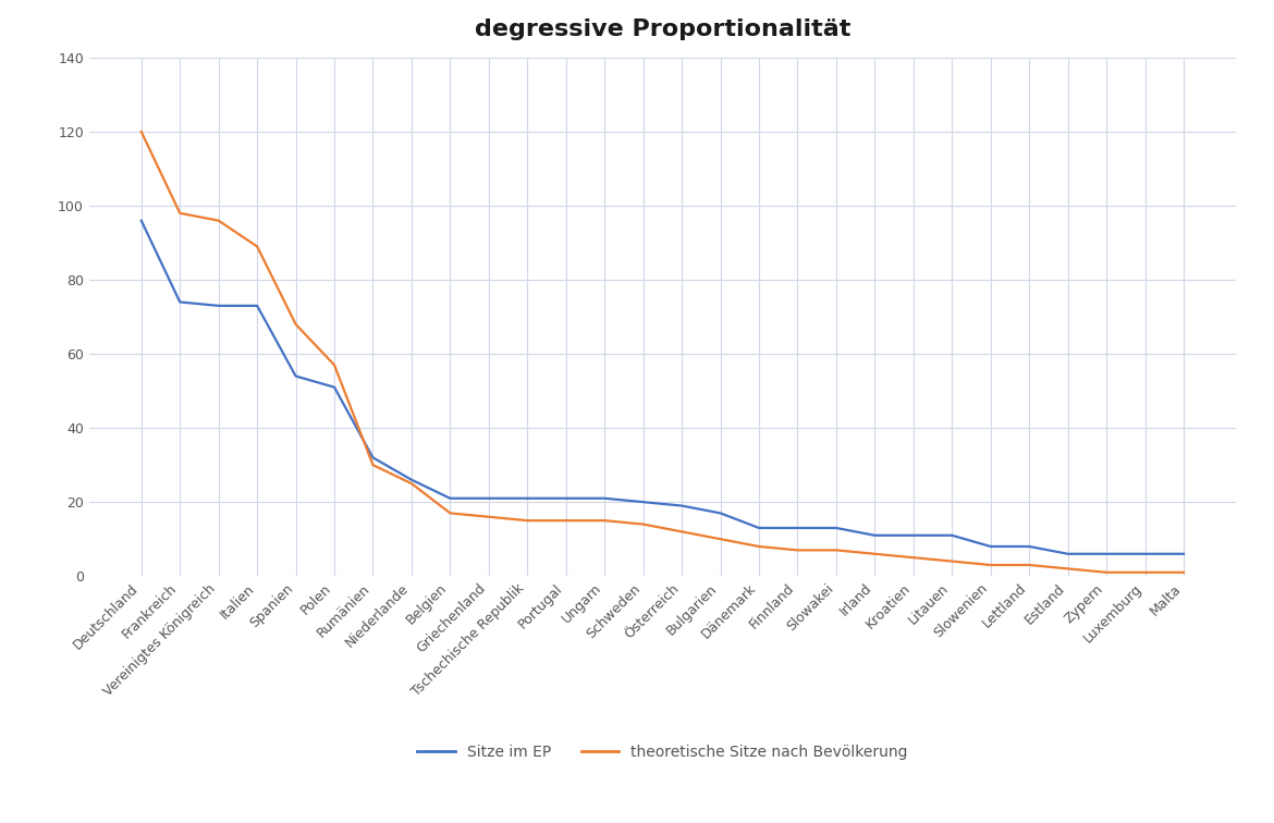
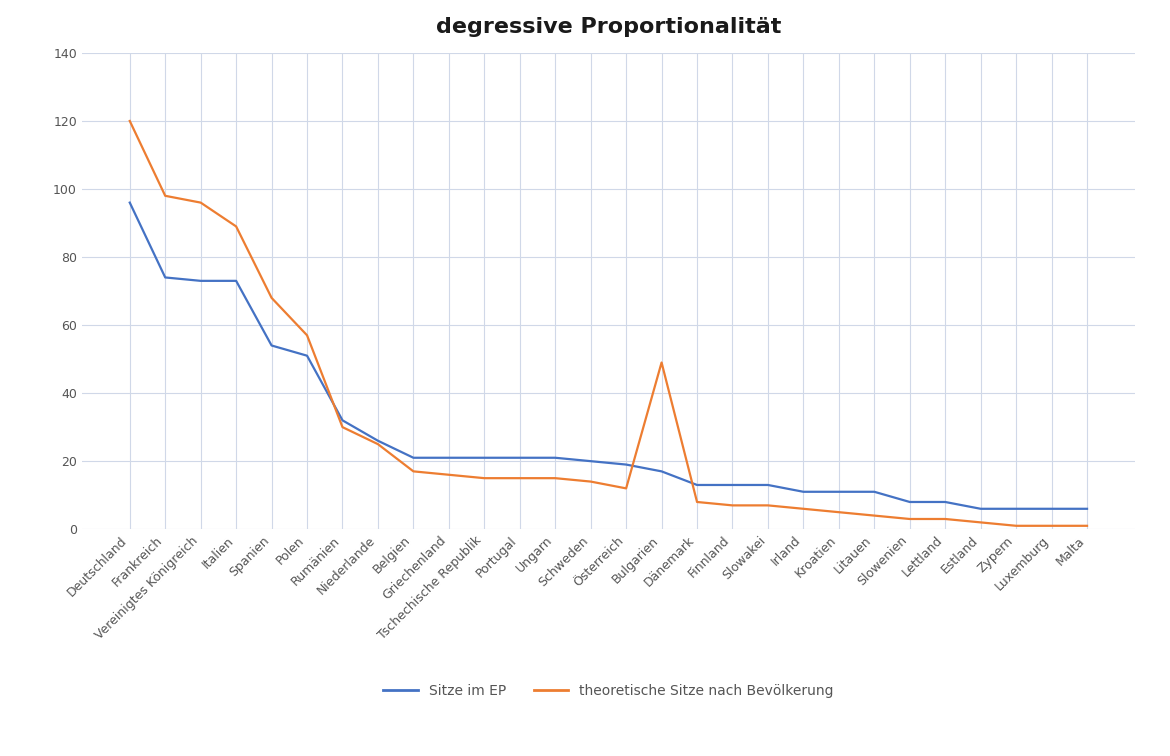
theoretische Sitze nach Bevölkerung/Bulgarien: 10 -> 49
